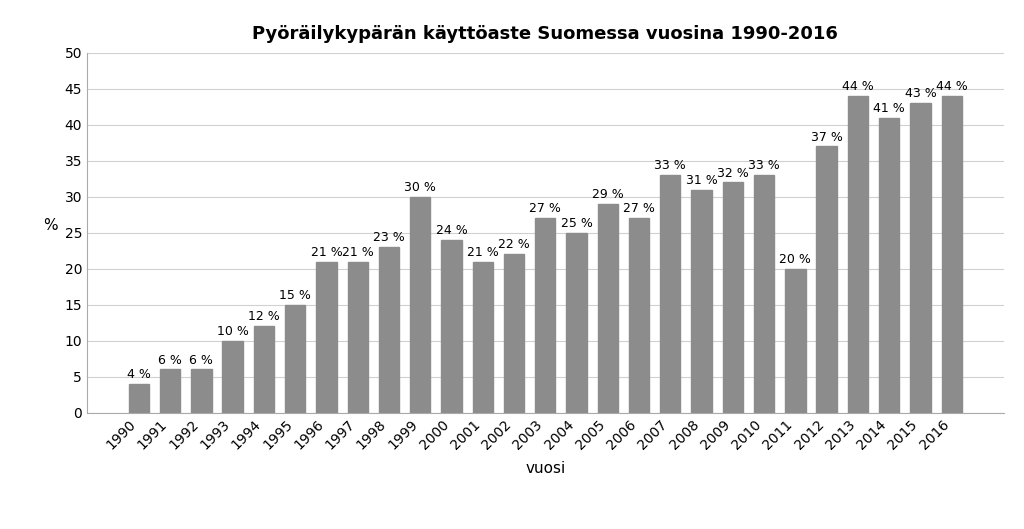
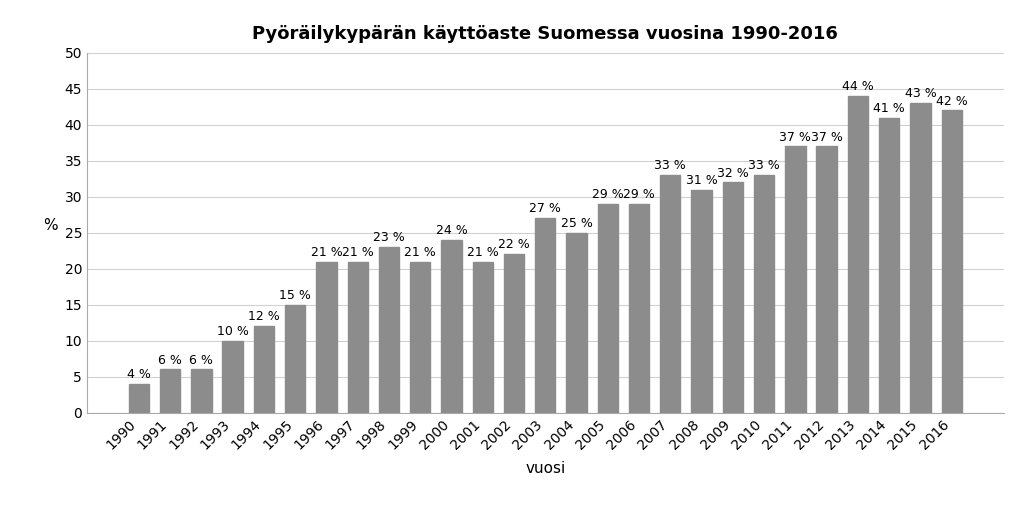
1999: 30 -> 21
2006: 27 -> 29
2011: 20 -> 37
2016: 44 -> 42
